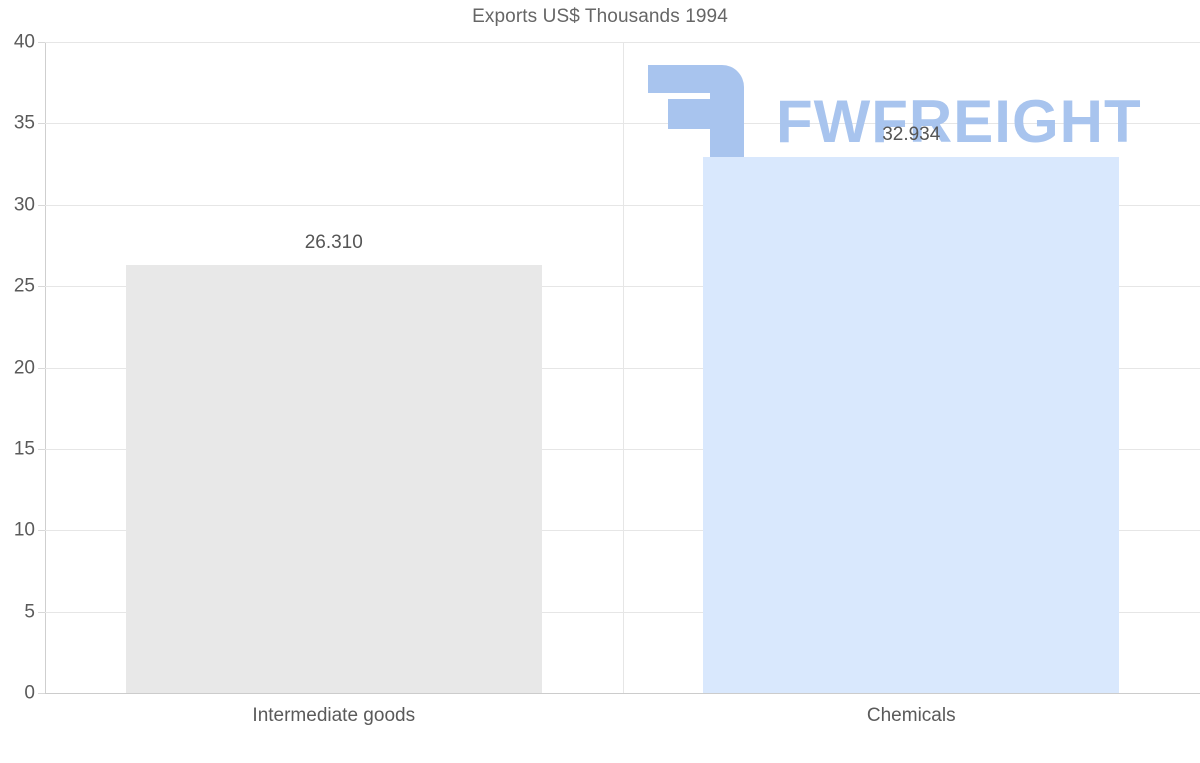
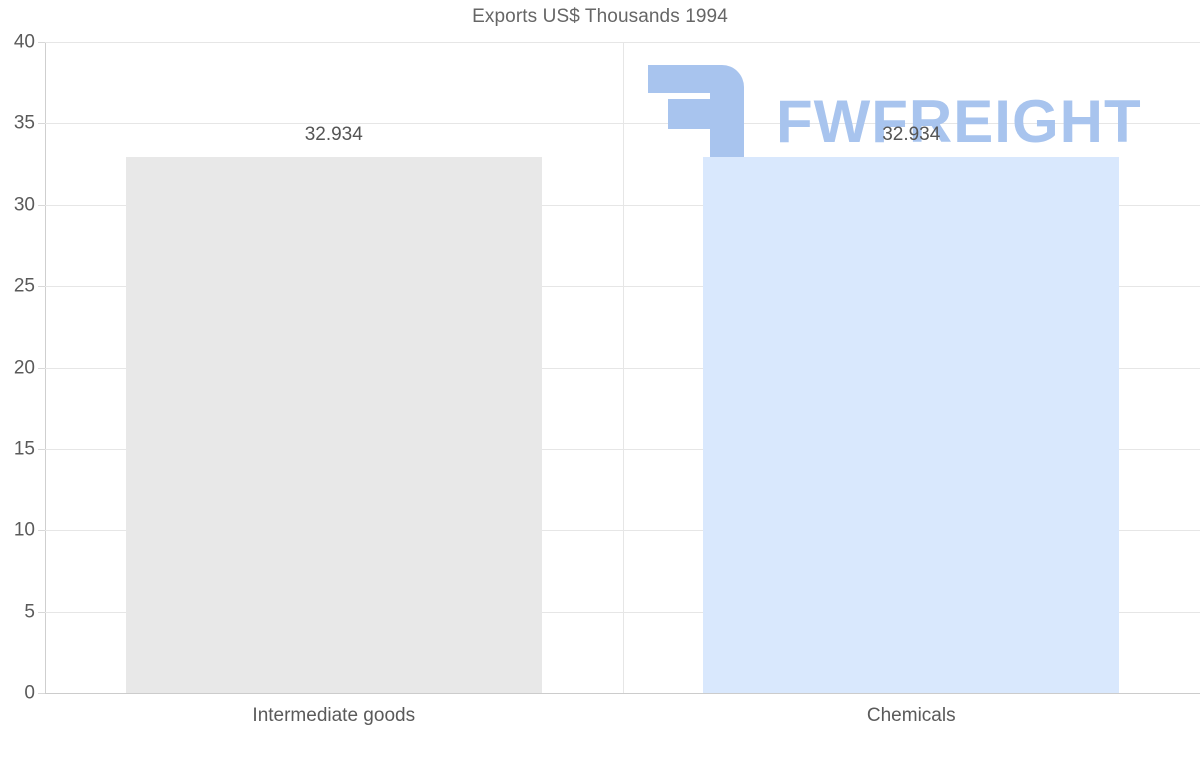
Intermediate goods: 26.310 -> 32.934
